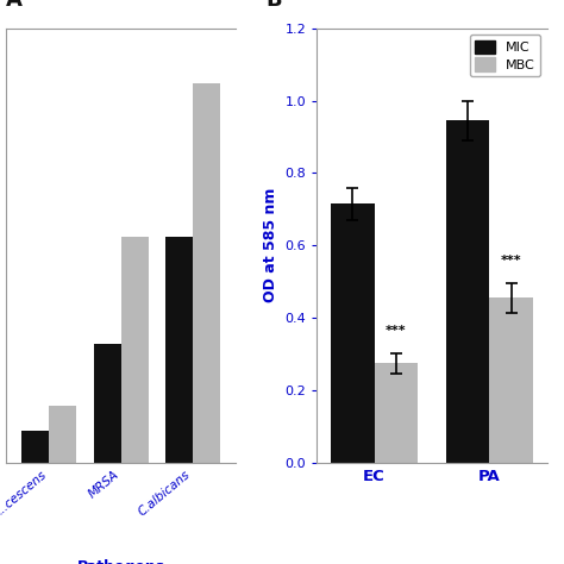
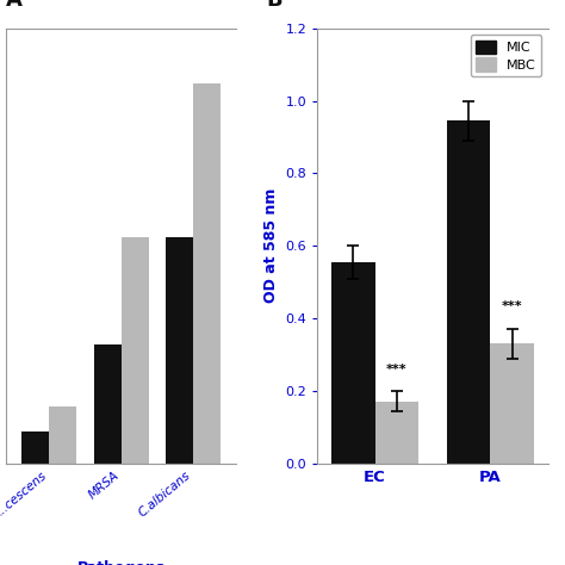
MIC/EC: 0.715 -> 0.555
MBC/EC: 0.275 -> 0.170
MBC/PA: 0.455 -> 0.330
